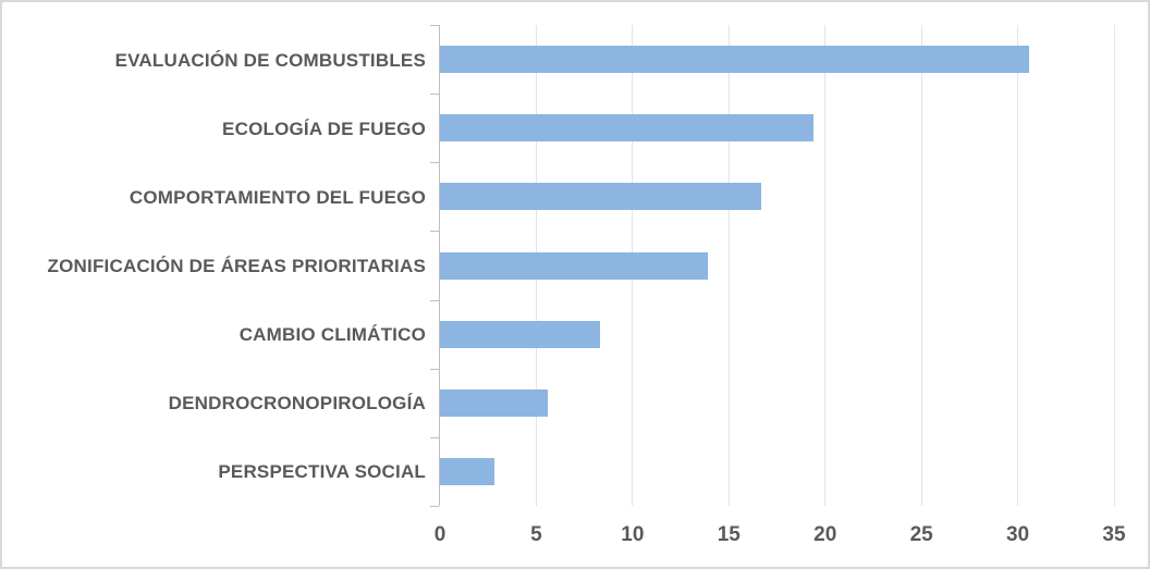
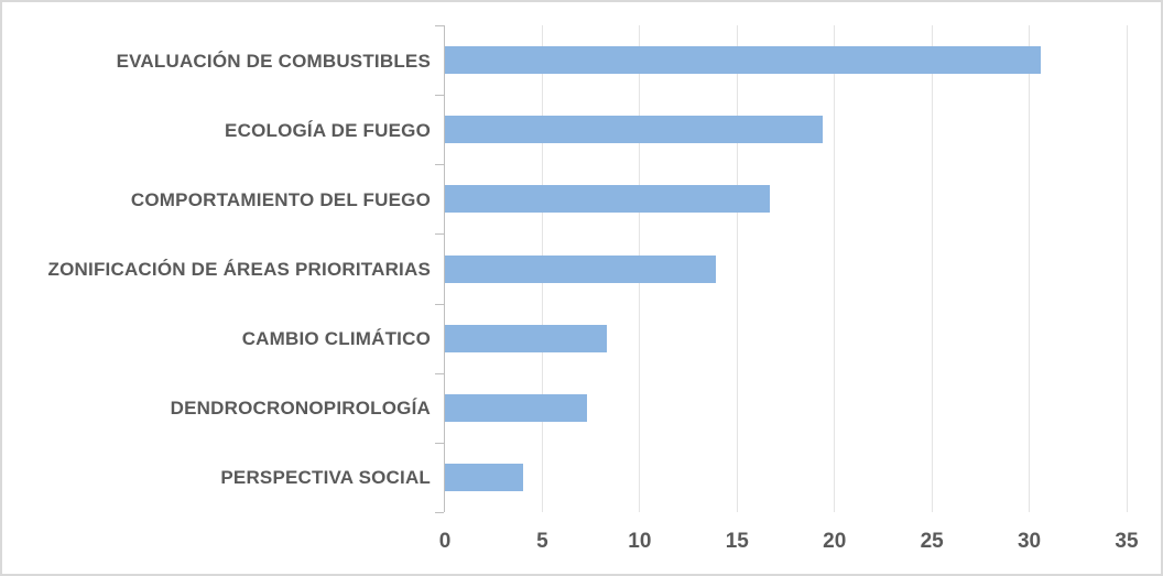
DENDROCRONOPIROLOGÍA: 5.6 -> 7.3
PERSPECTIVA SOCIAL: 2.8 -> 4.0
